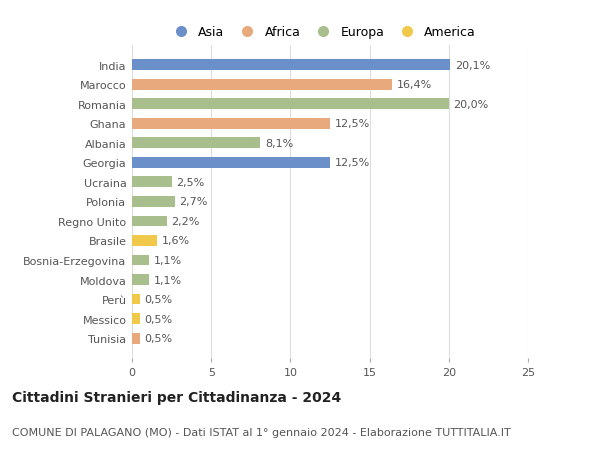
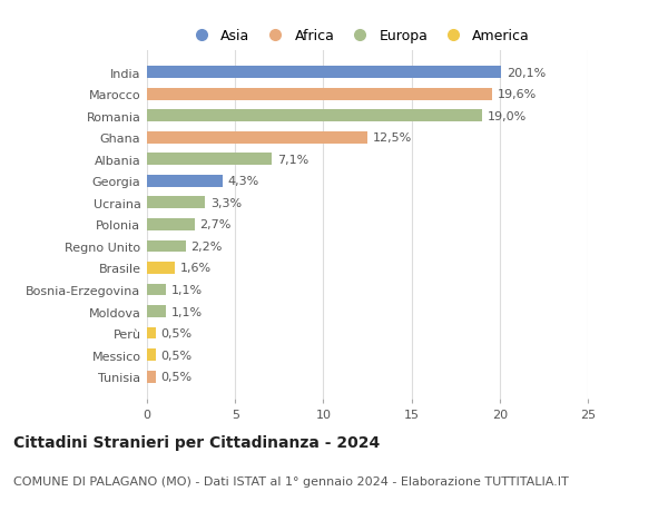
Marocco: 16,4% -> 19,6%
Romania: 20,0% -> 19,0%
Albania: 8,1% -> 7,1%
Georgia: 12,5% -> 4,3%
Ucraina: 2,5% -> 3,3%
